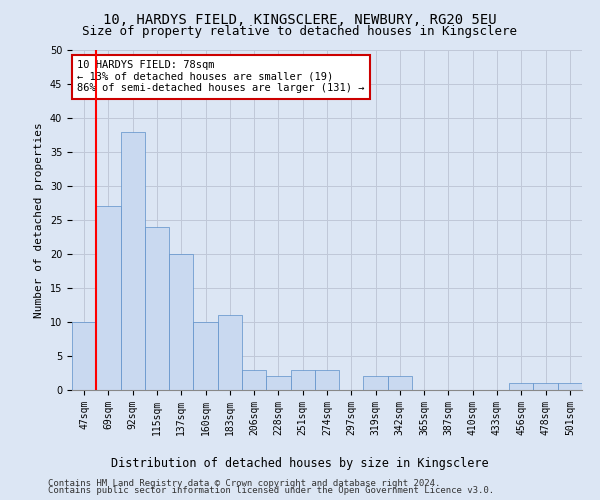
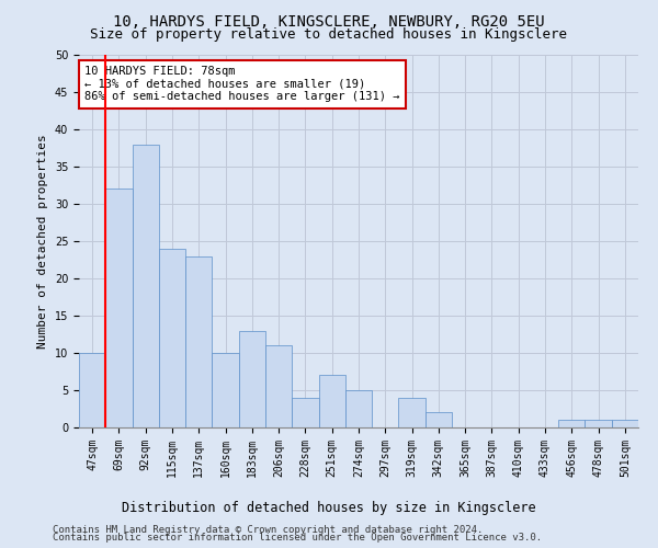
69sqm: 27 -> 32
137sqm: 20 -> 23
183sqm: 11 -> 13
206sqm: 3 -> 11
228sqm: 2 -> 4
251sqm: 3 -> 7
274sqm: 3 -> 5
319sqm: 2 -> 4
